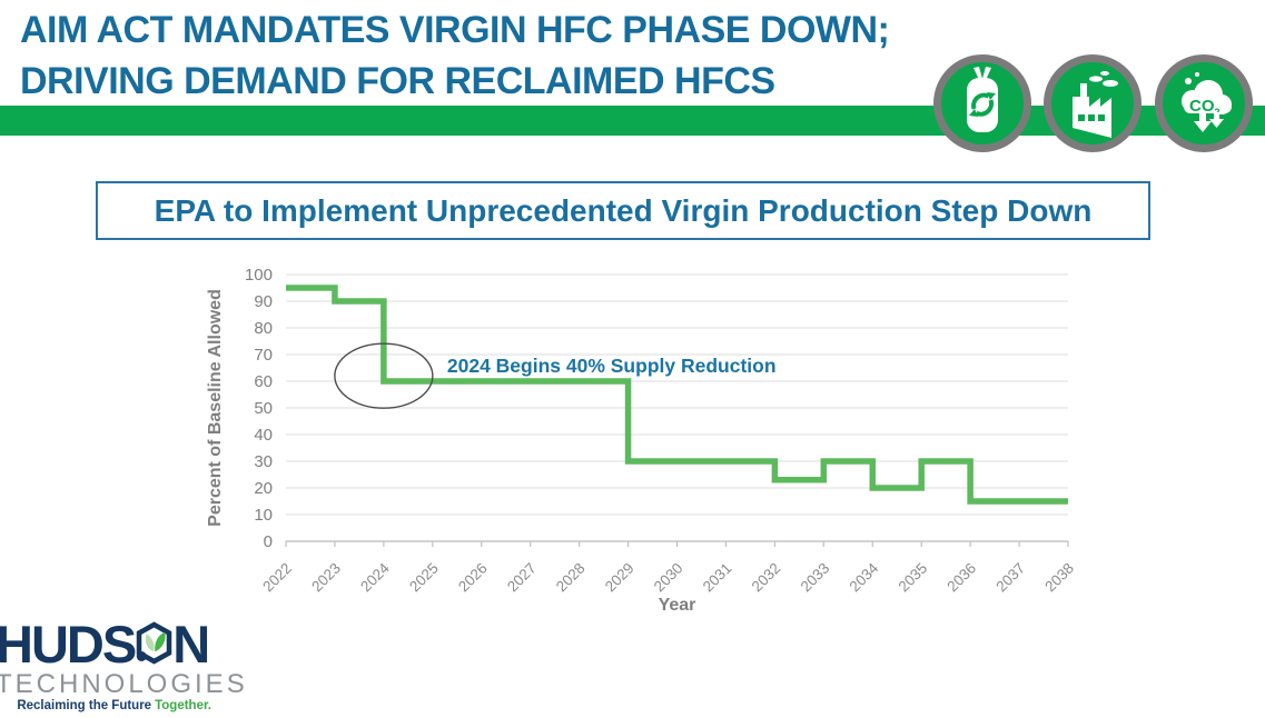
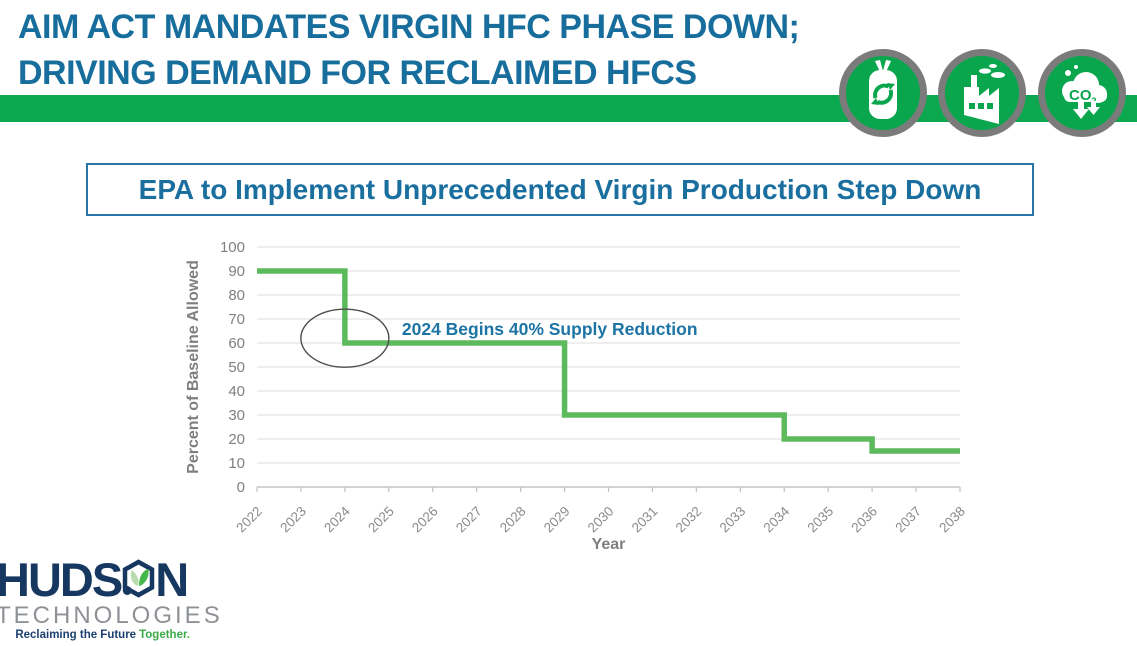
2022: 95 -> 90
2032: 23 -> 30
2035: 30 -> 20
